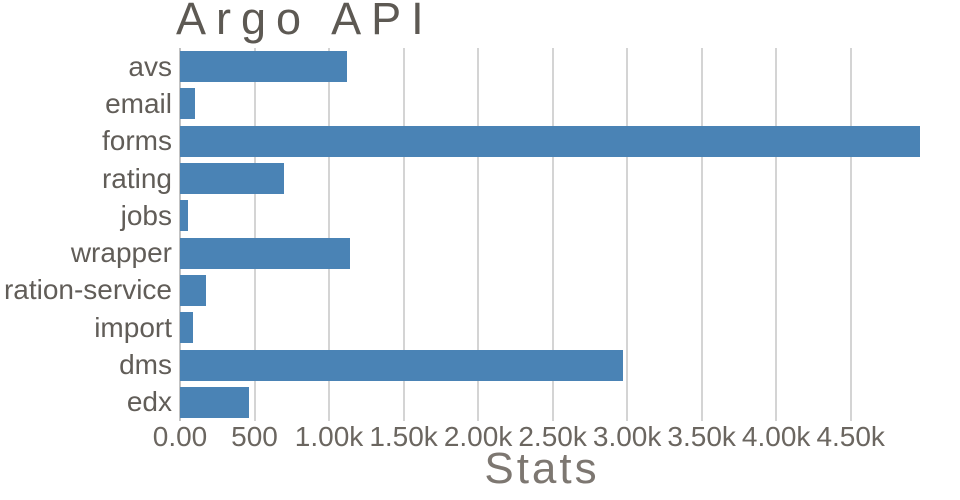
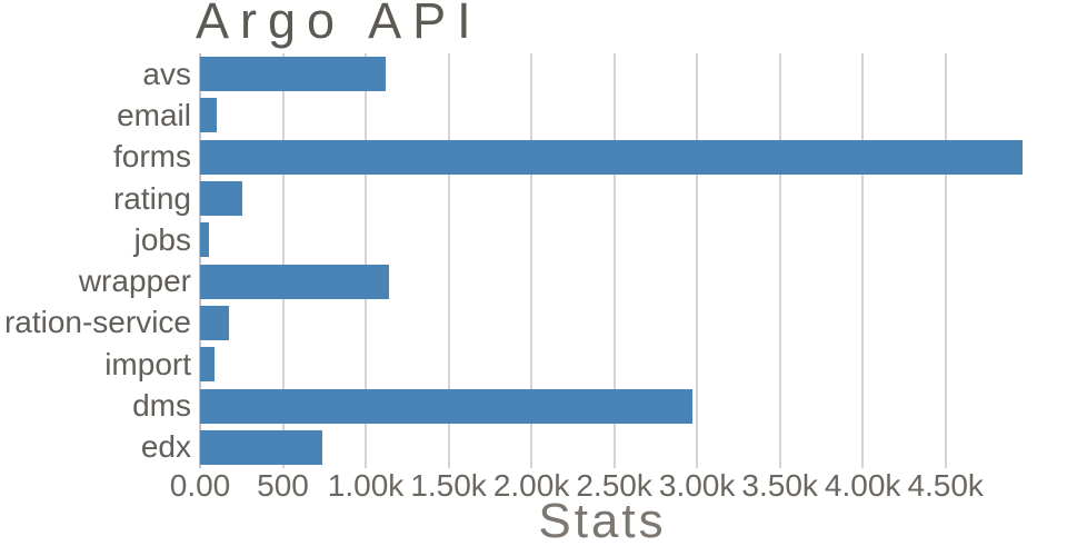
rating: 0.70k -> 0.26k
edx: 0.46k -> 0.74k
